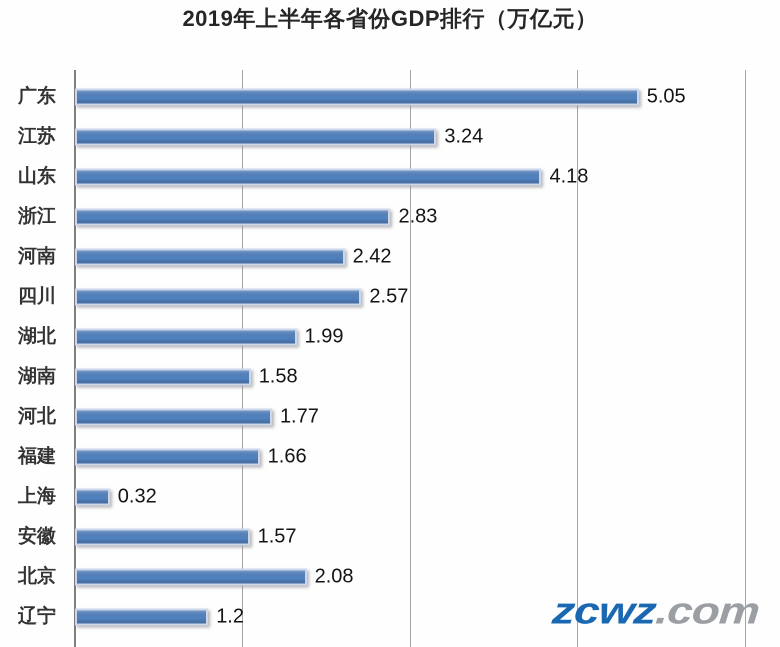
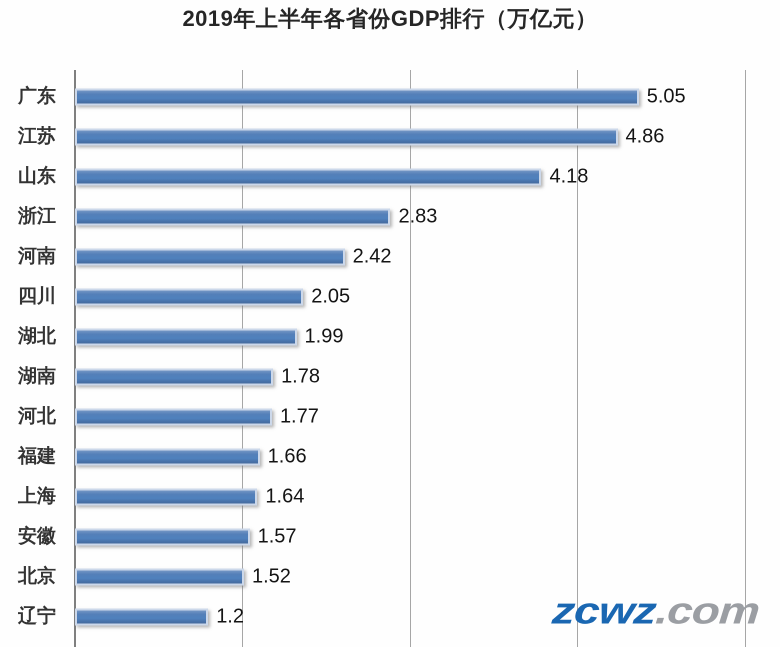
江苏: 3.24 -> 4.86
四川: 2.57 -> 2.05
湖南: 1.58 -> 1.78
上海: 0.32 -> 1.64
北京: 2.08 -> 1.52
